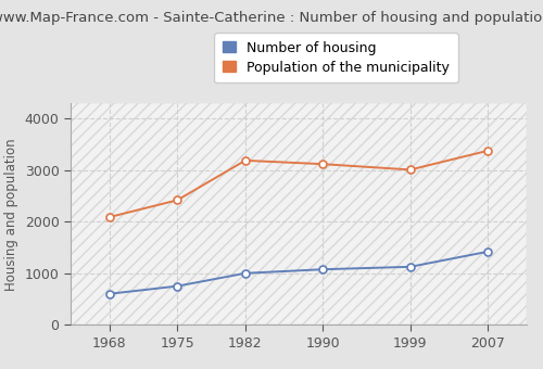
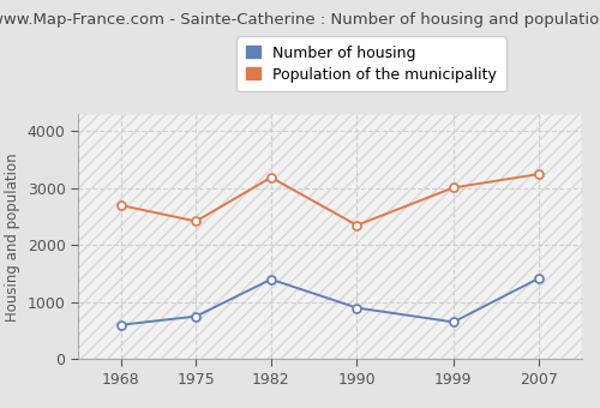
Population of the municipality/1968: 2090 -> 2700
Number of housing/1982: 1000 -> 1400
Number of housing/1990: 1080 -> 900
Population of the municipality/1990: 3120 -> 2350
Number of housing/1999: 1120 -> 650
Population of the municipality/2007: 3380 -> 3250
